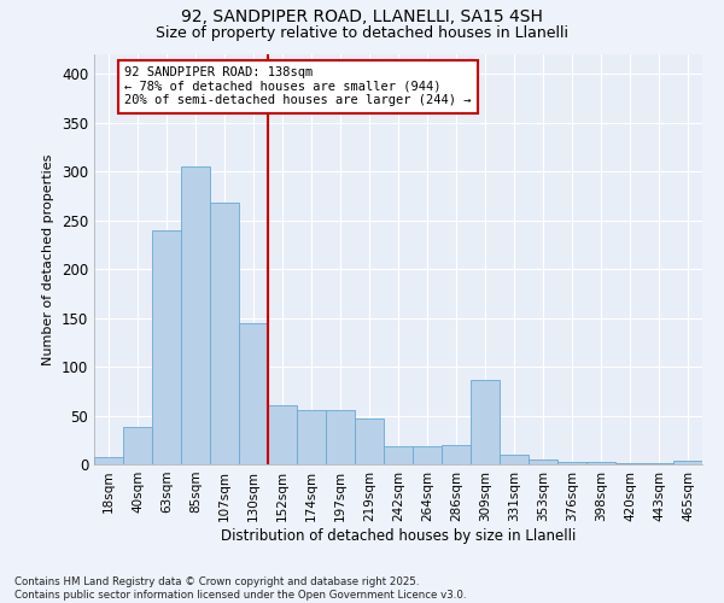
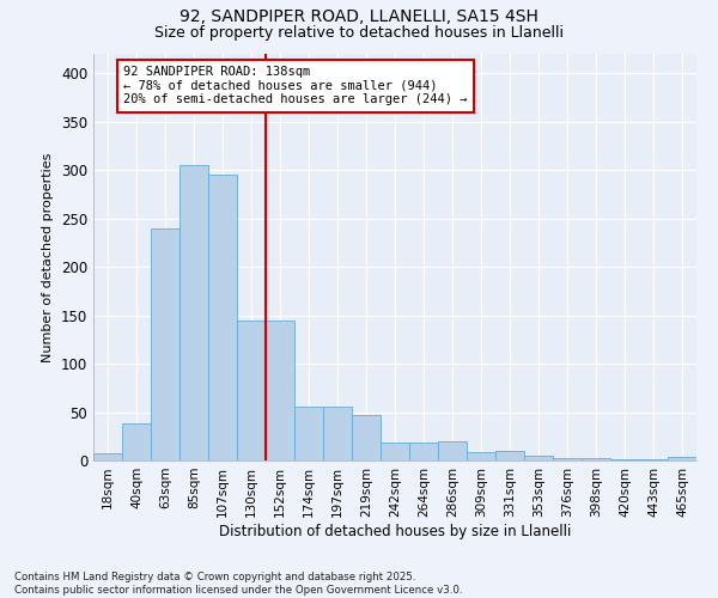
107sqm: 268 -> 295
152sqm: 60 -> 144
309sqm: 86 -> 9
